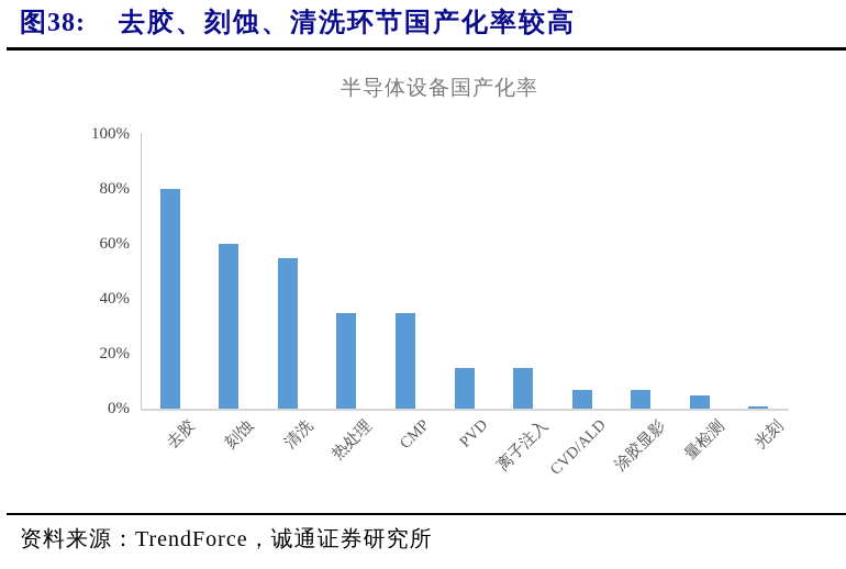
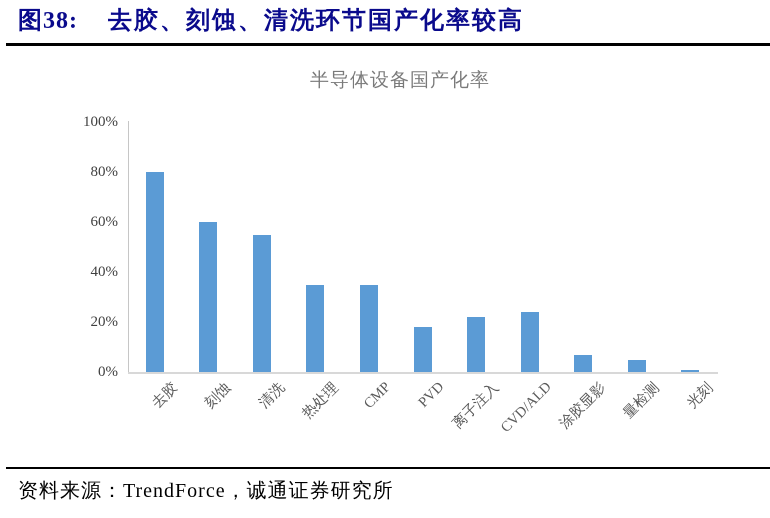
PVD: 15% -> 18%
离子注入: 15% -> 22%
CVD/ALD: 7% -> 24%
